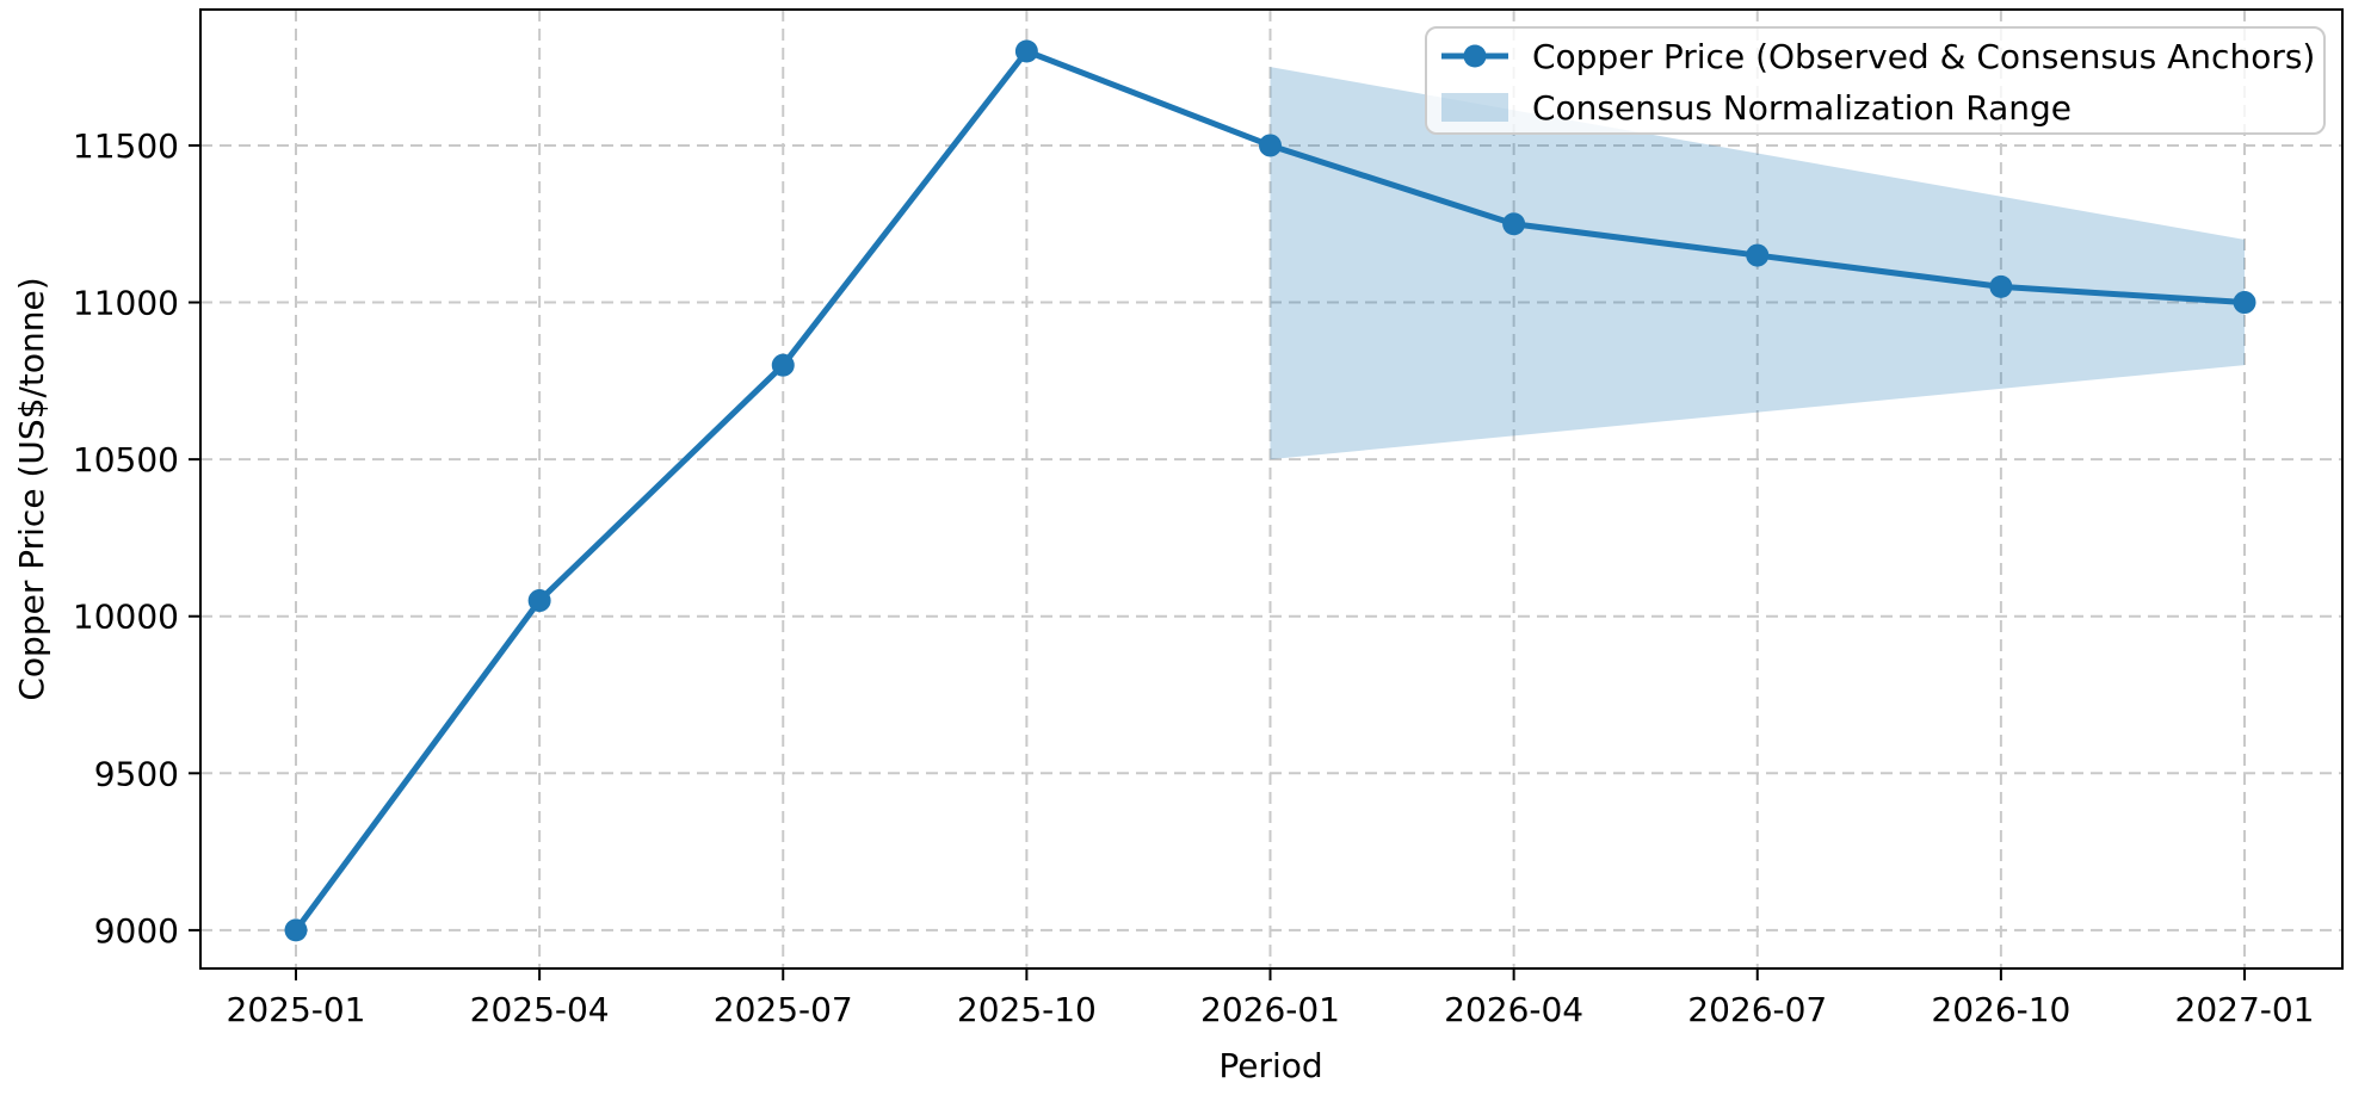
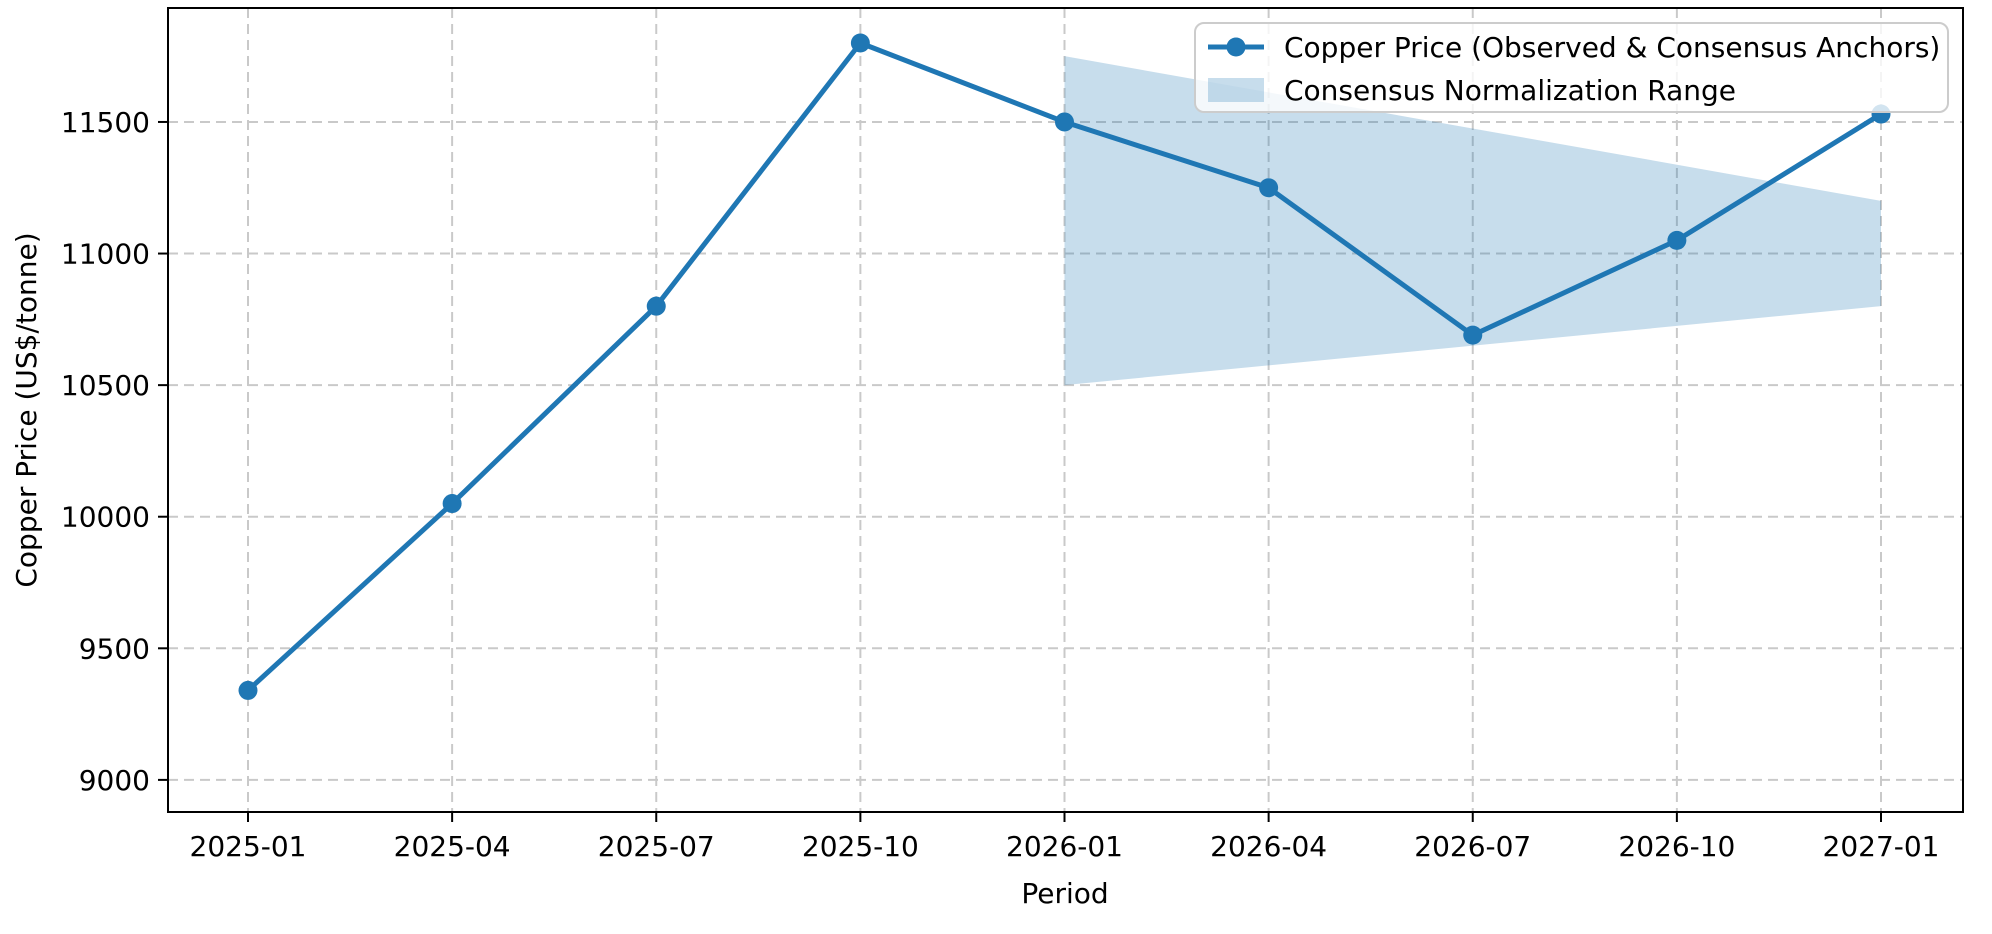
2025-01: 9000 -> 9340
2026-07: 11150 -> 10690
2027-01: 11000 -> 11530
